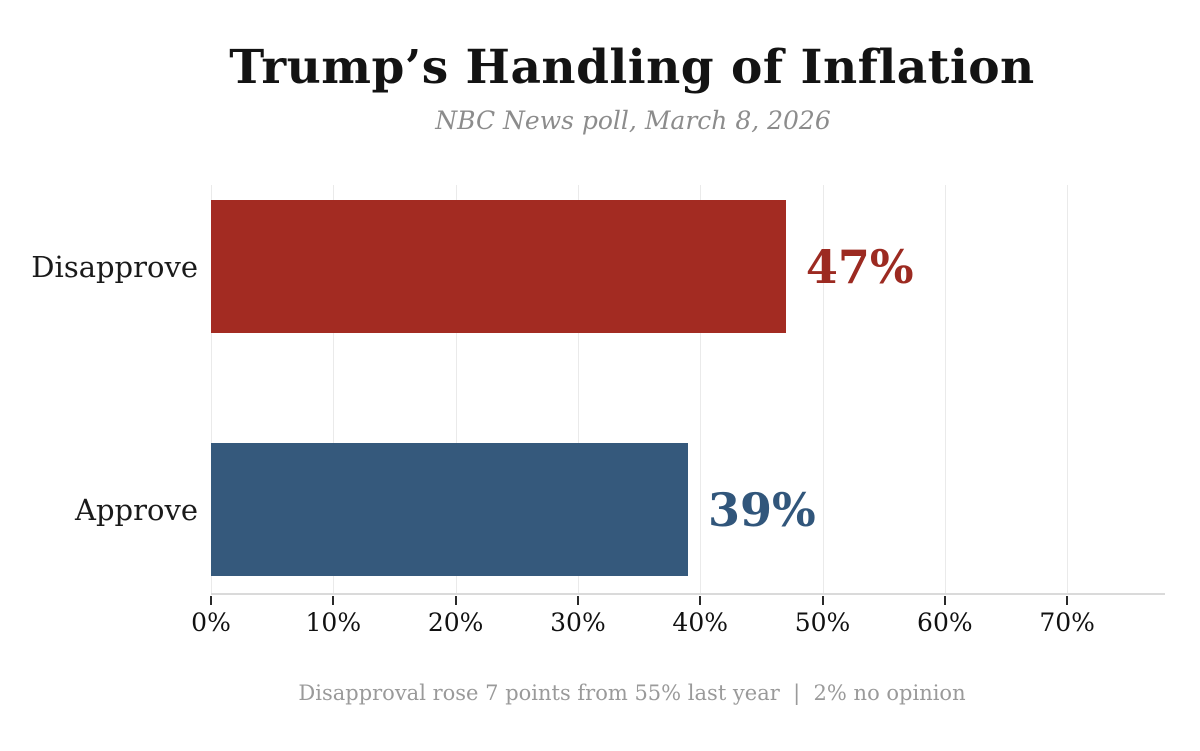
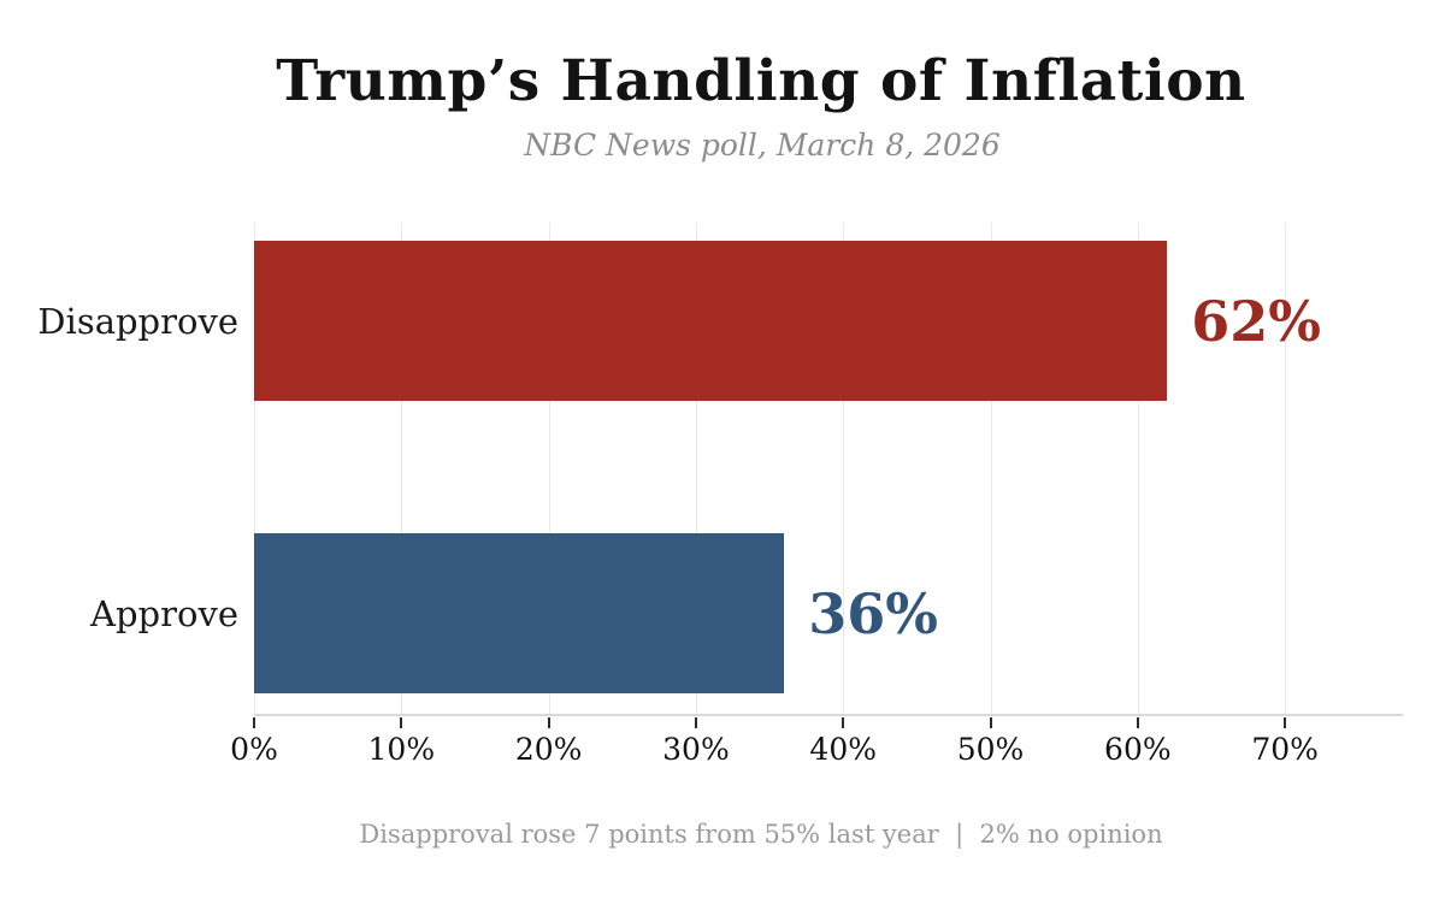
Disapprove: 47% -> 62%
Approve: 39% -> 36%
